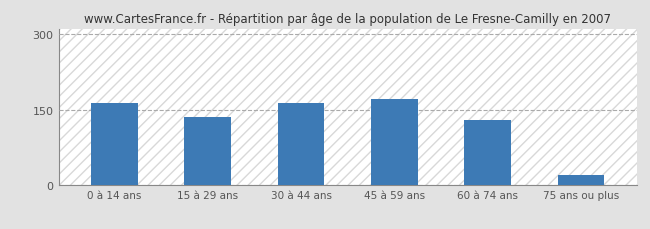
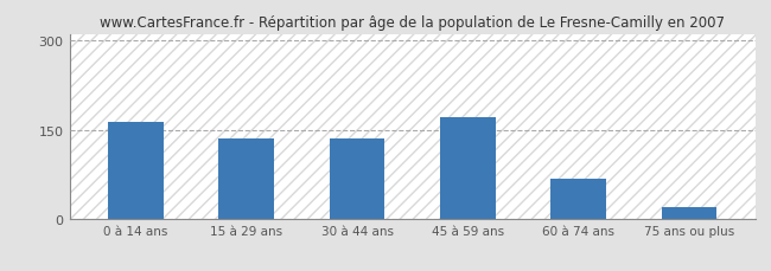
30 à 44 ans: 163 -> 136
60 à 74 ans: 130 -> 68
